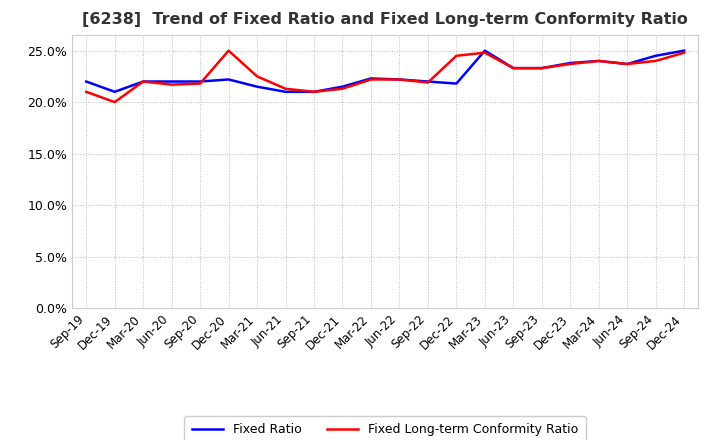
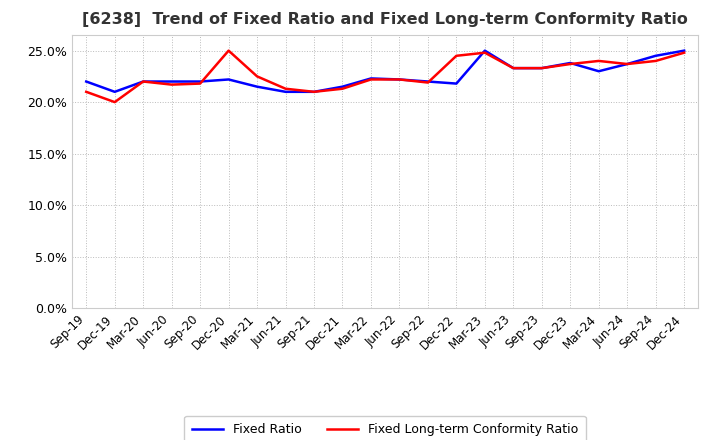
Fixed Ratio/Mar-24: 24.0% -> 23.0%
